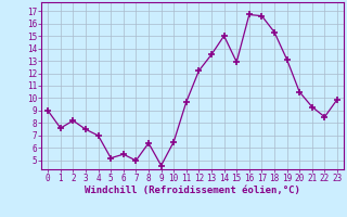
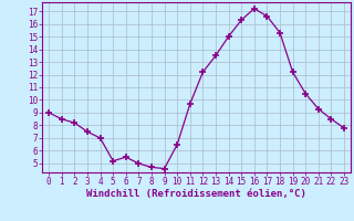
1: 7.6 -> 8.5
8: 6.4 -> 4.7
15: 12.9 -> 16.3
16: 16.7 -> 17.2
19: 13.1 -> 12.2
23: 9.9 -> 7.8
